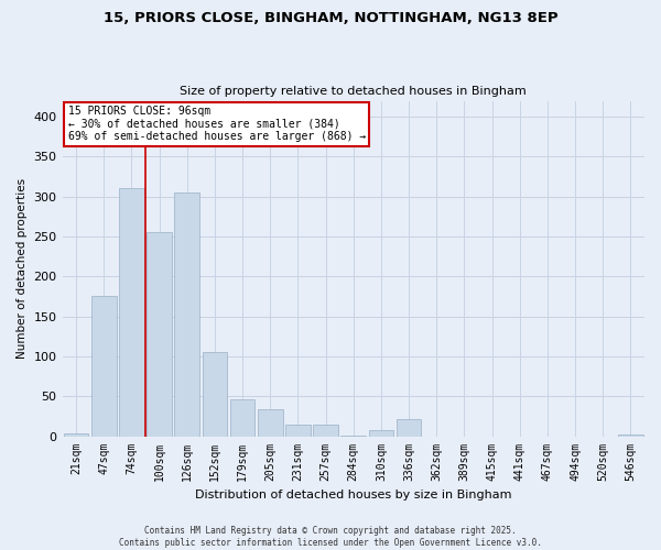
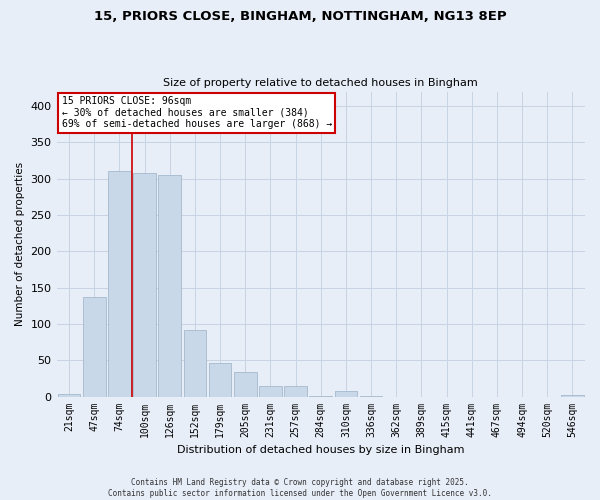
47sqm: 176 -> 137
100sqm: 256 -> 308
152sqm: 106 -> 92
336sqm: 22 -> 1
